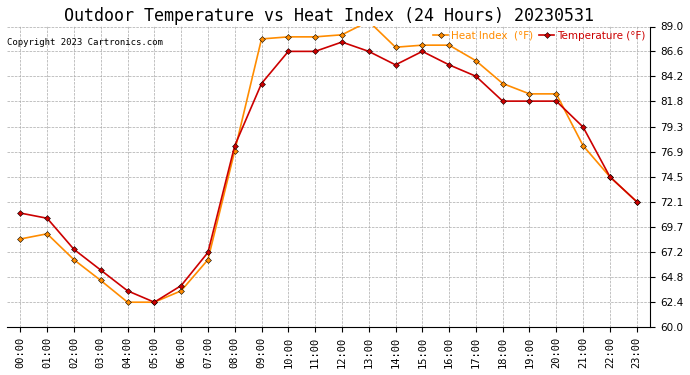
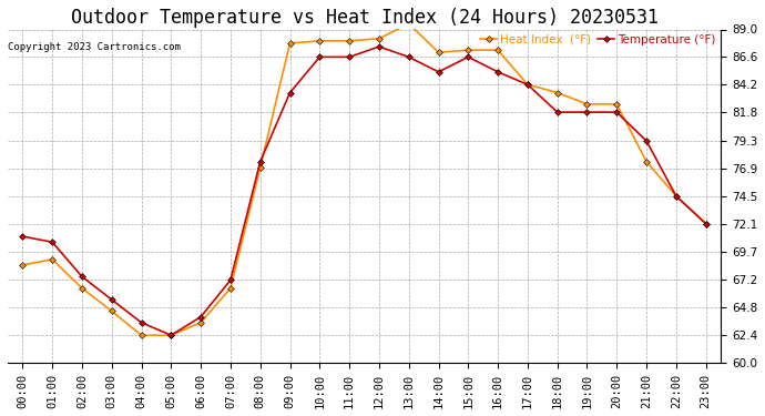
Heat Index (°F)/17:00: 85.7 -> 84.2
